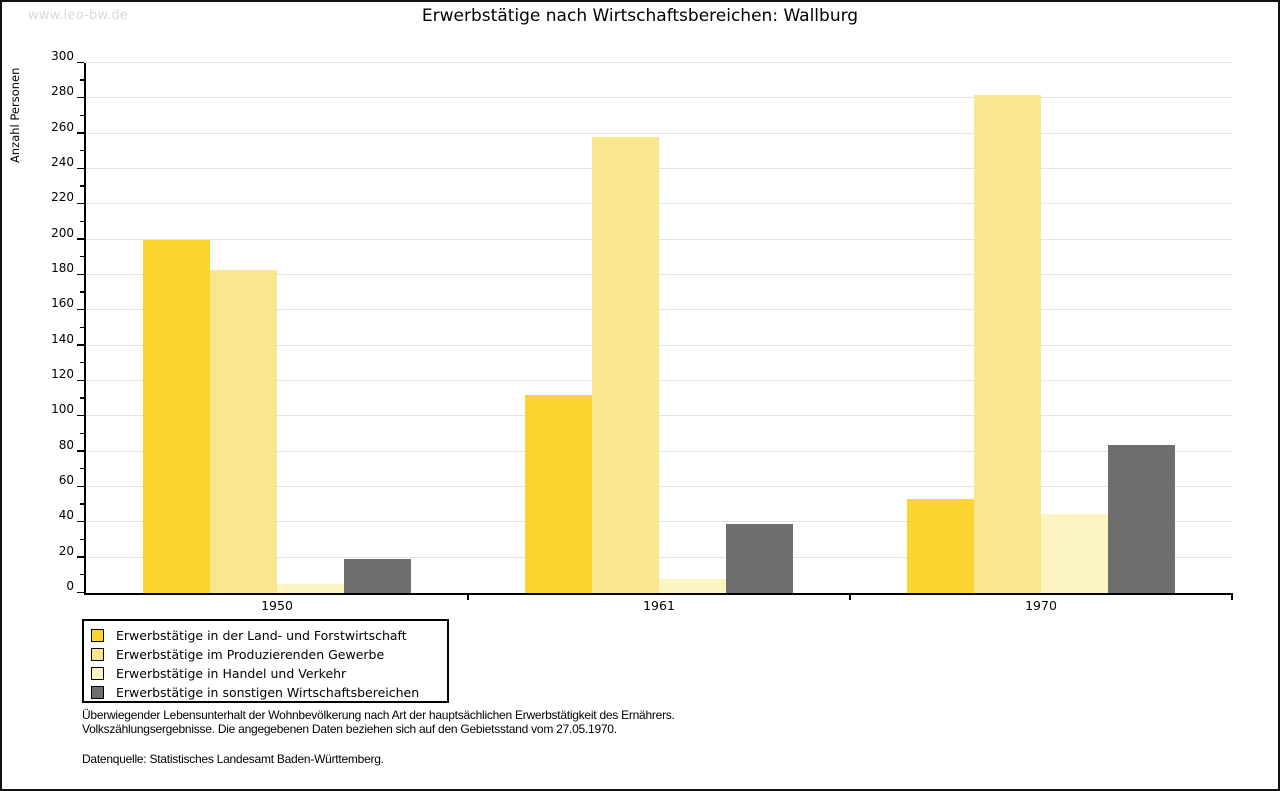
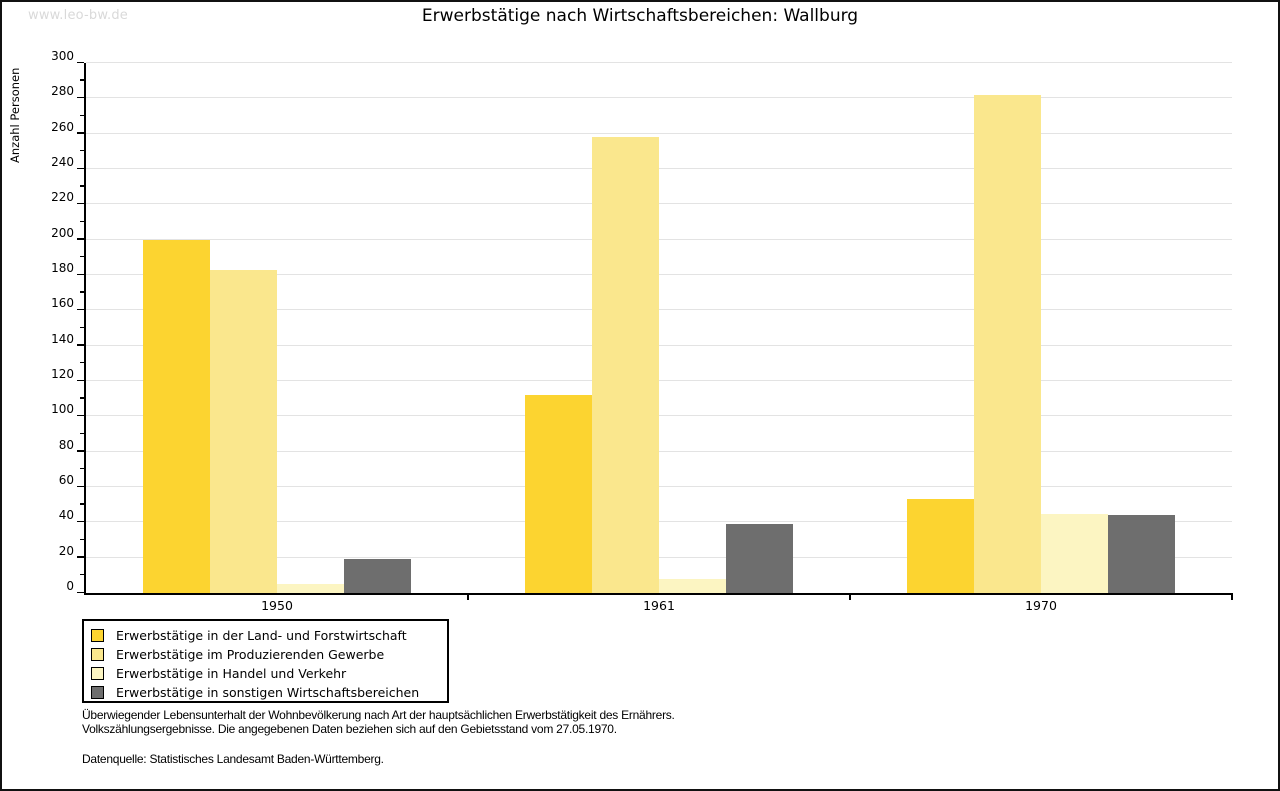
Erwerbstätige in sonstigen Wirtschaftsbereichen/1970: 84 -> 44
